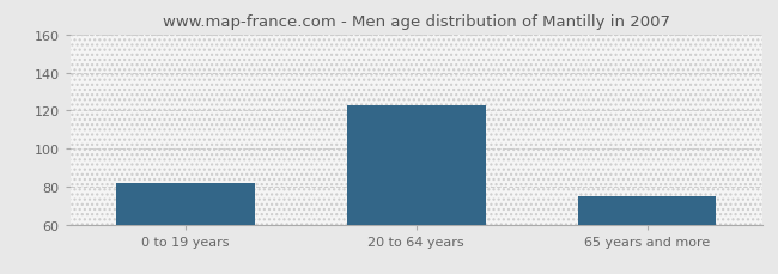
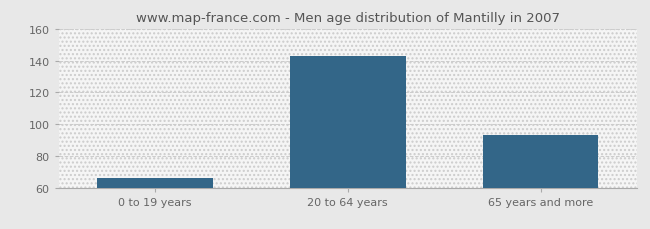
0 to 19 years: 82 -> 66
20 to 64 years: 123 -> 143
65 years and more: 75 -> 93
